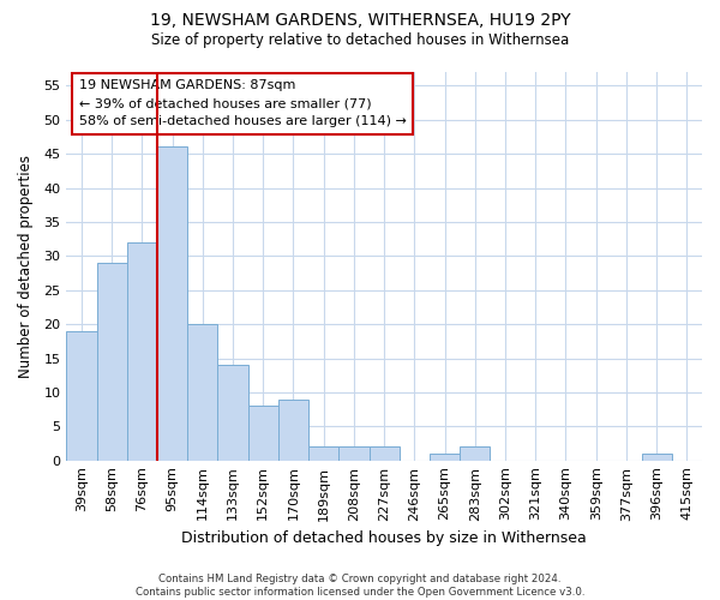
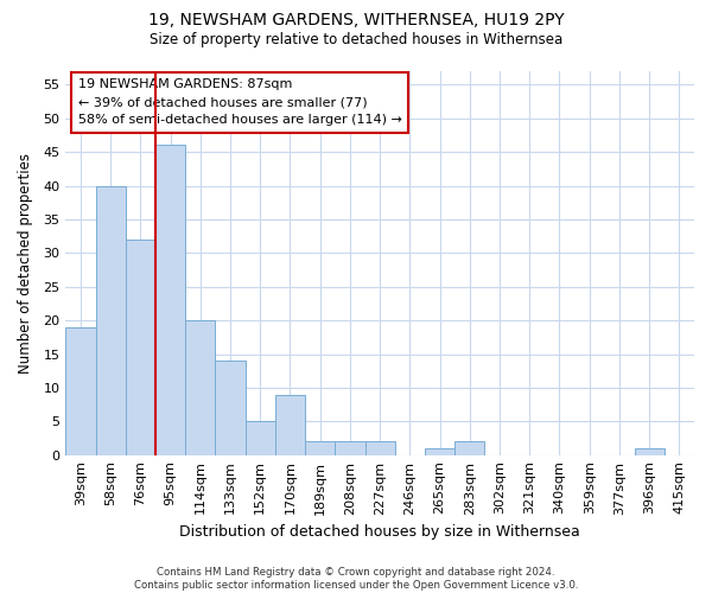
58sqm: 29 -> 40
152sqm: 8 -> 5
